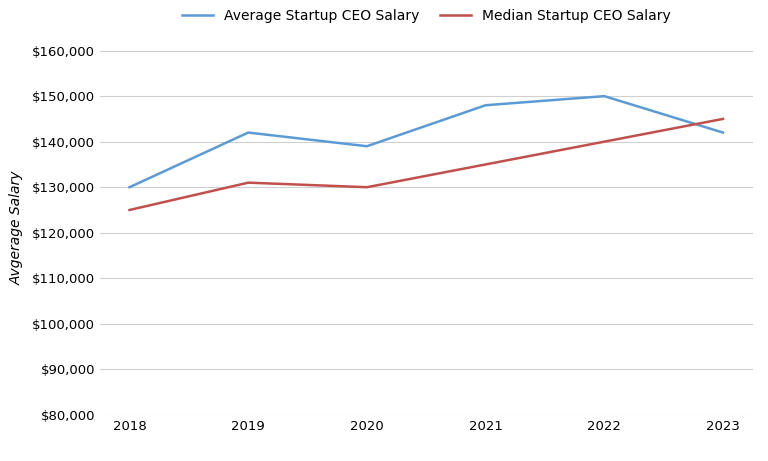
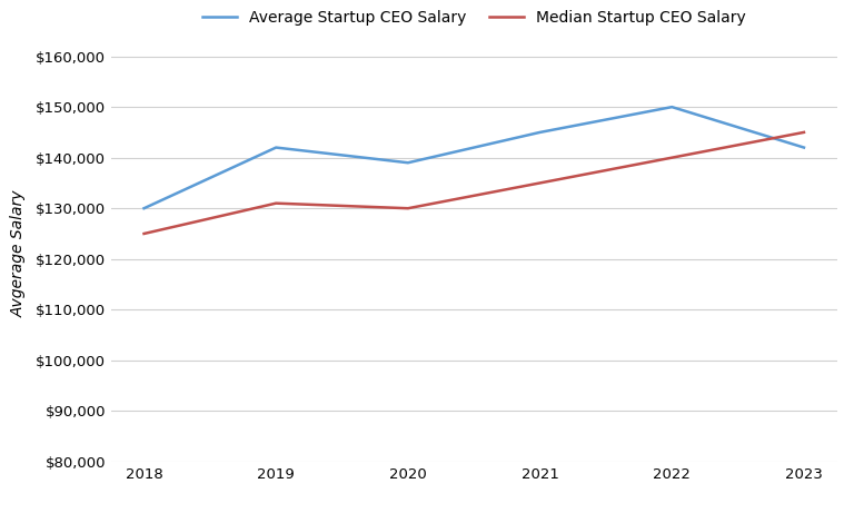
Average Startup CEO Salary/2021: $148,000 -> $145,000
